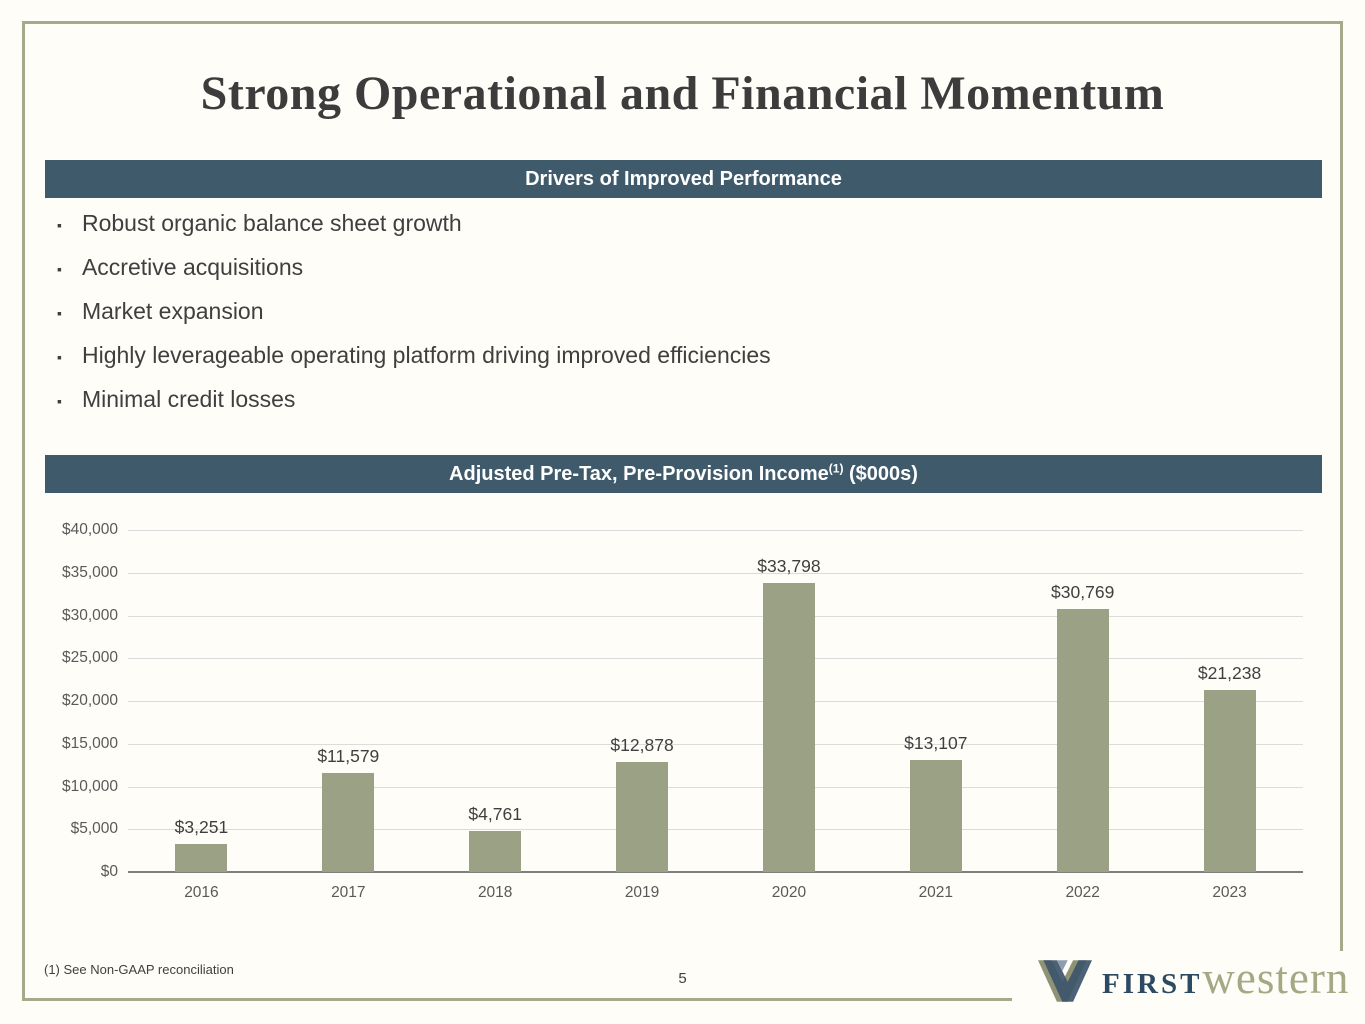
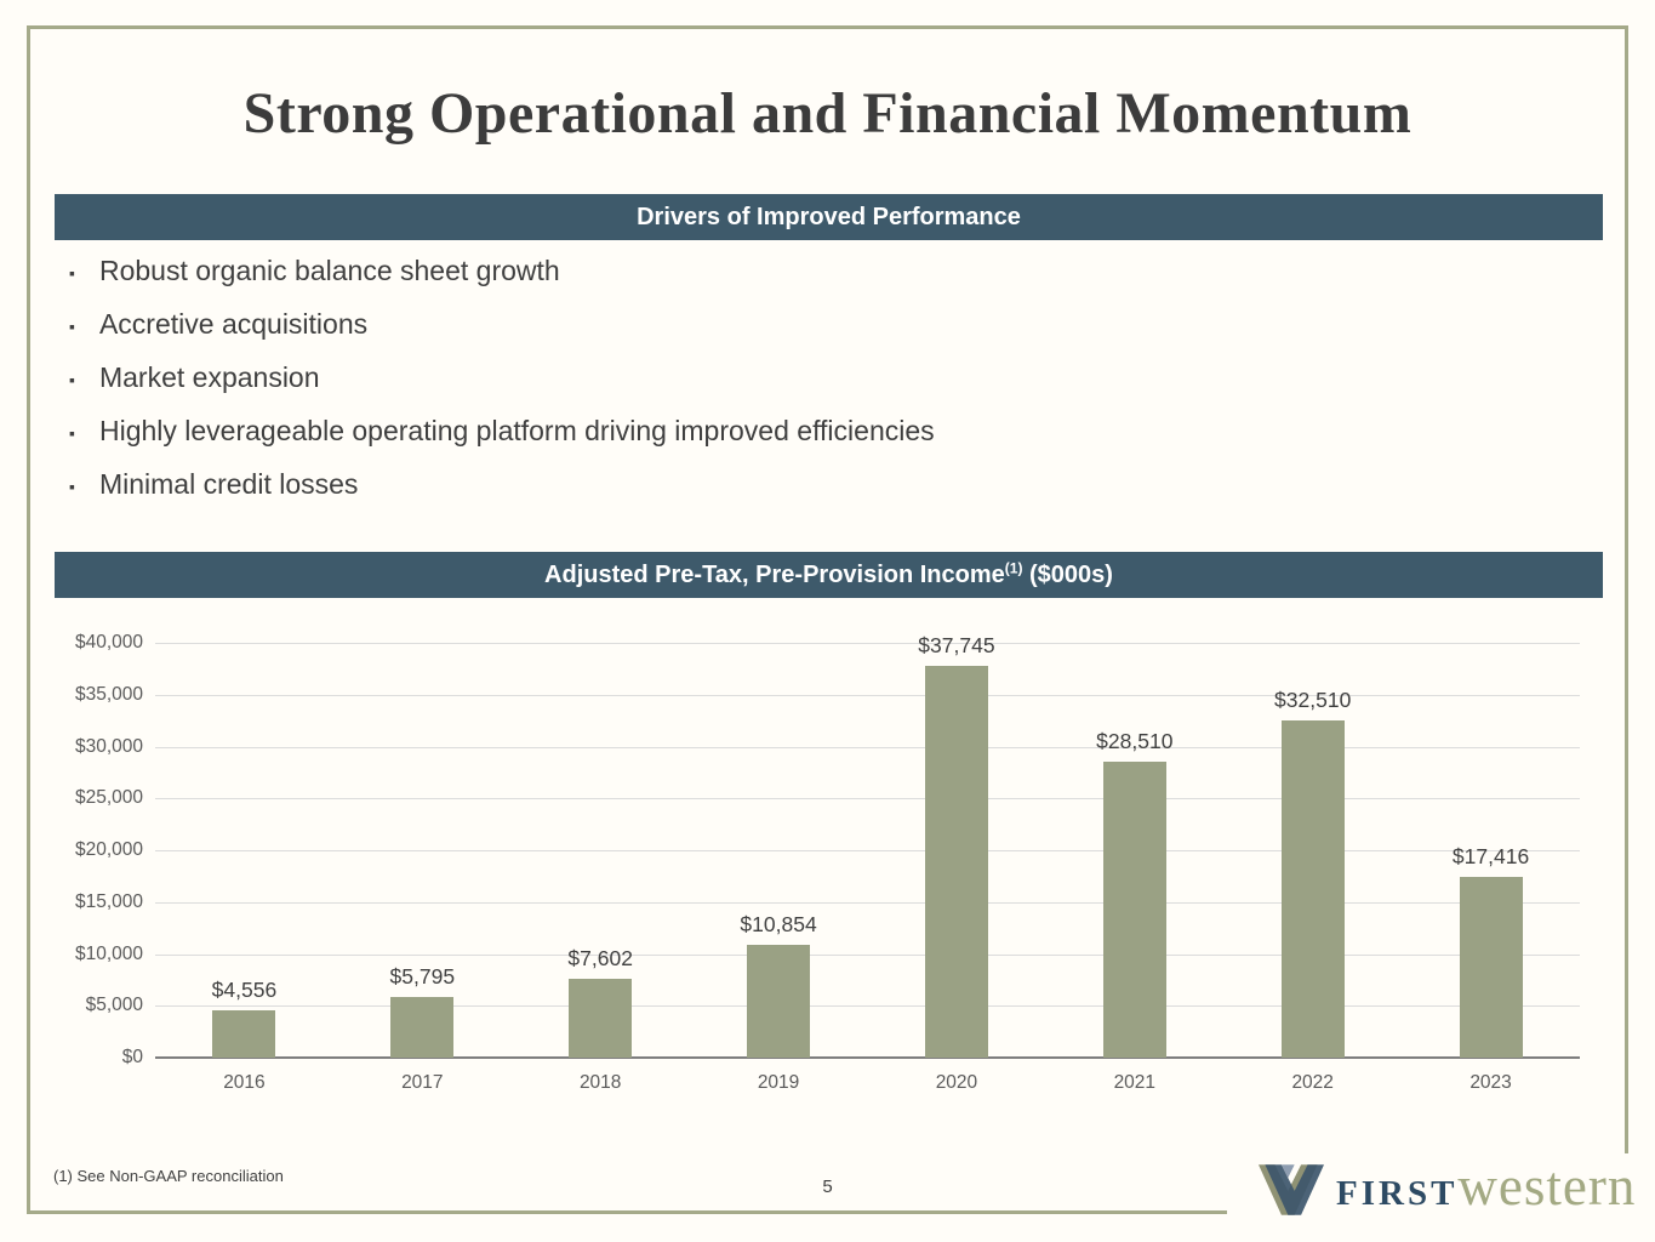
2016: $3,251 -> $4,556
2017: $11,579 -> $5,795
2018: $4,761 -> $7,602
2019: $12,878 -> $10,854
2020: $33,798 -> $37,745
2021: $13,107 -> $28,510
2022: $30,769 -> $32,510
2023: $21,238 -> $17,416
